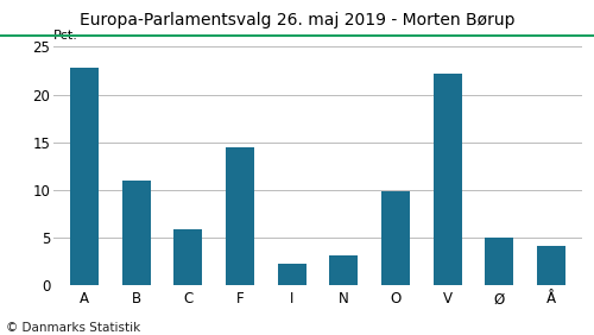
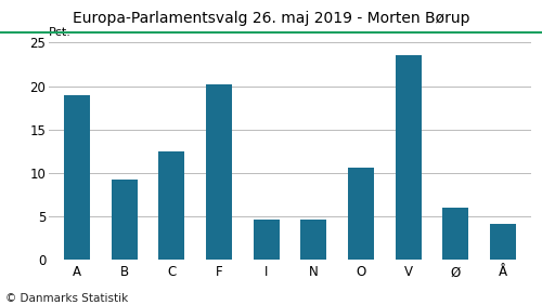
A: 22.8 -> 19.0
B: 11.0 -> 9.2
C: 5.8 -> 12.4
F: 14.5 -> 20.2
I: 2.2 -> 4.6
N: 3.1 -> 4.6
O: 9.8 -> 10.6
V: 22.2 -> 23.6
Ø: 5.0 -> 6.0
